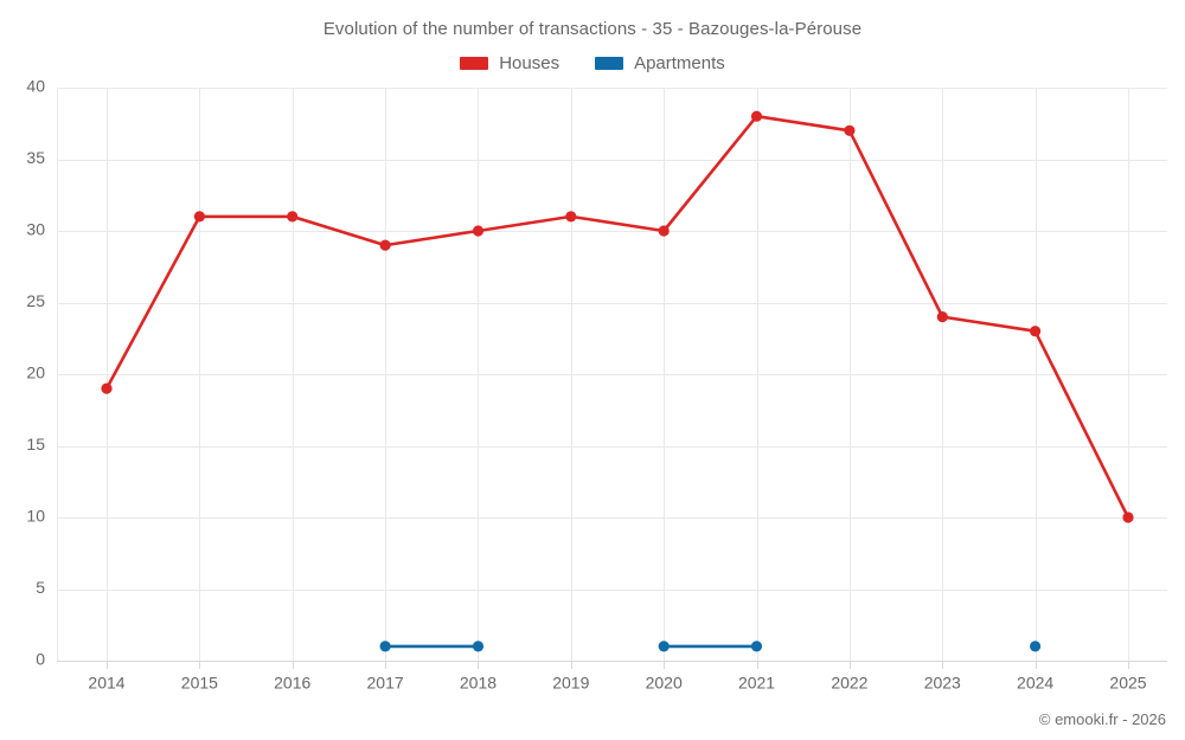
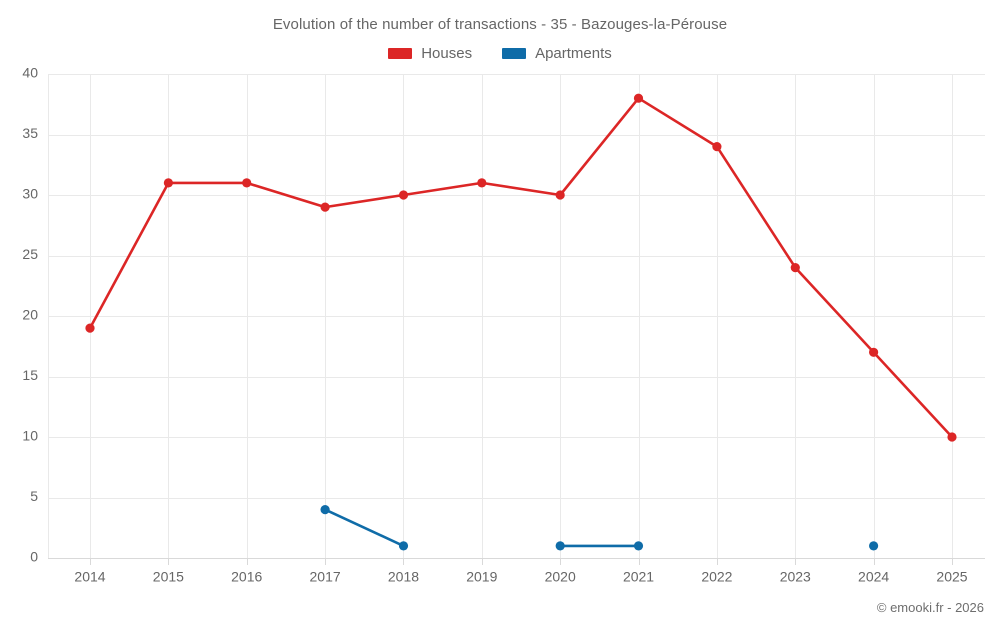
Apartments/2017: 1 -> 4
Houses/2022: 37 -> 34
Houses/2024: 23 -> 17
